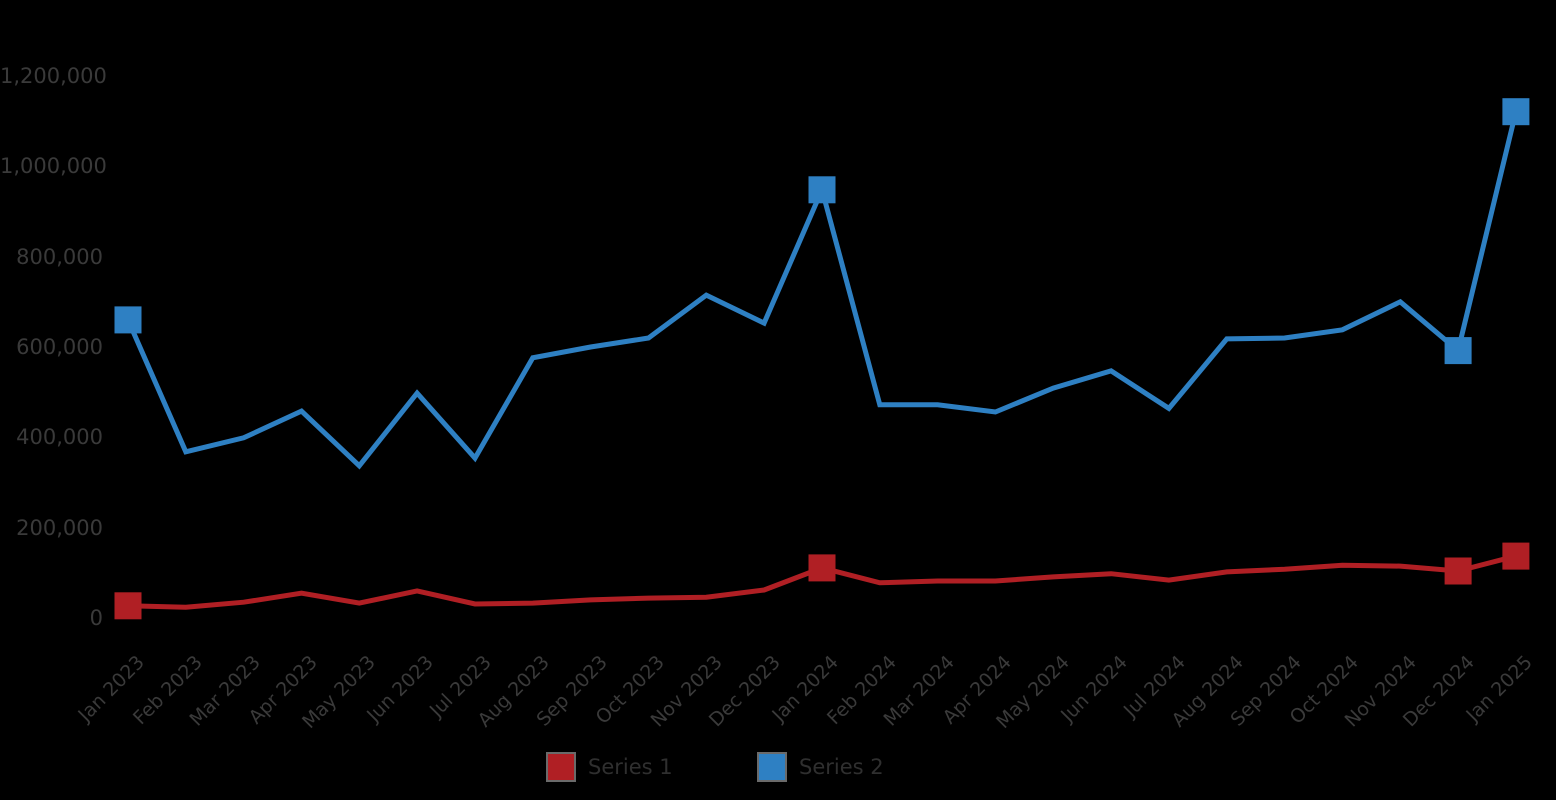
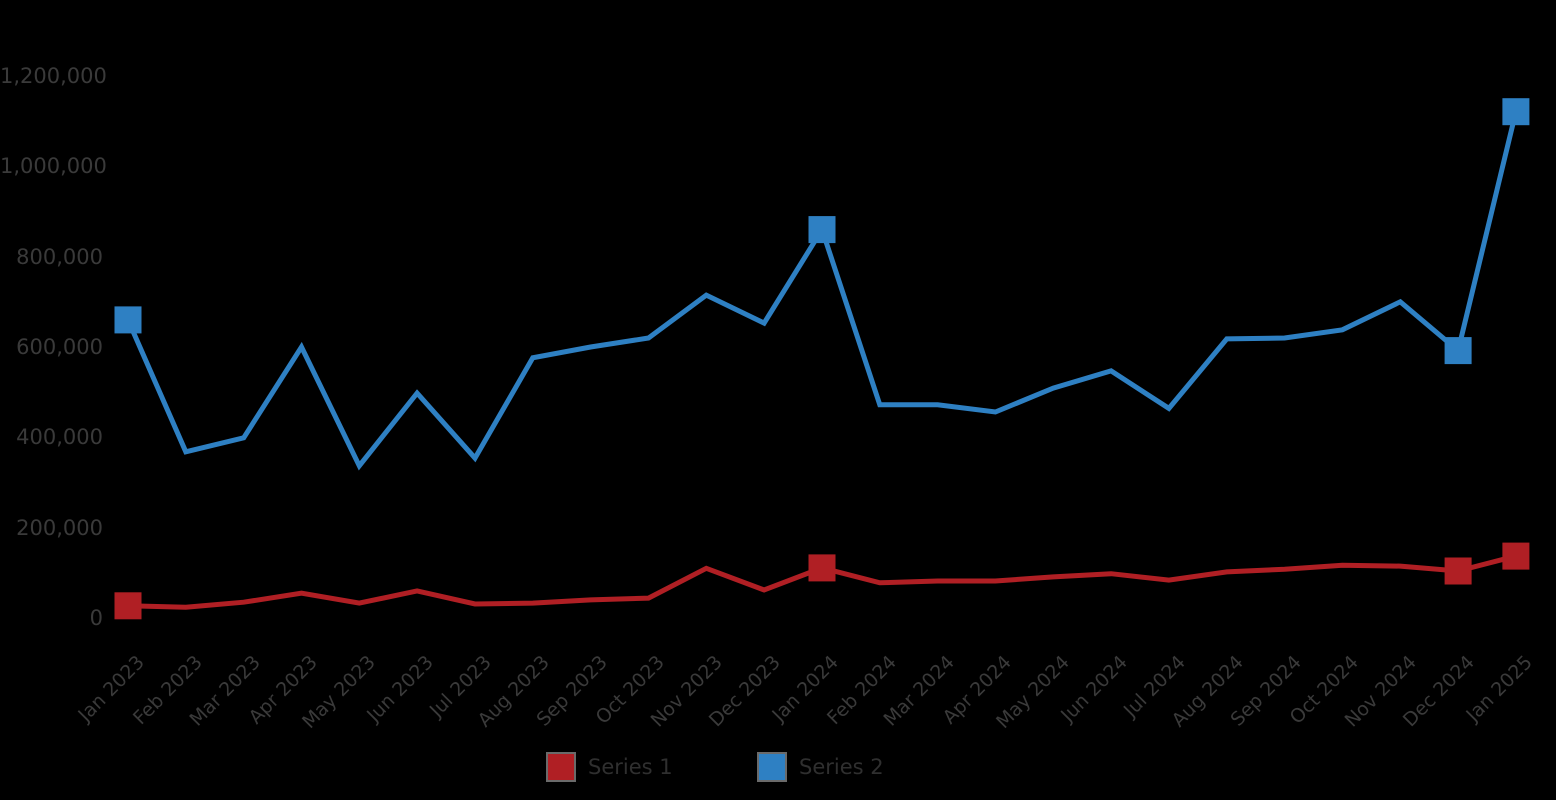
Series 2/Apr 2023: 460000 -> 600000
Series 1/Nov 2023: 50000 -> 110000
Series 2/Jan 2024: 950000 -> 860000
